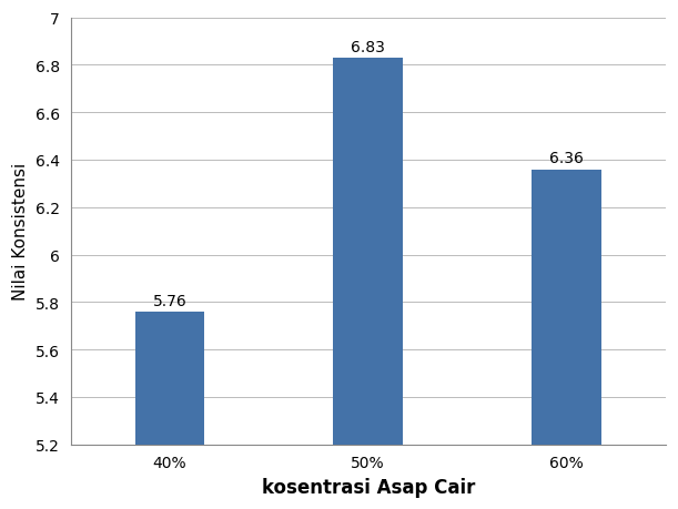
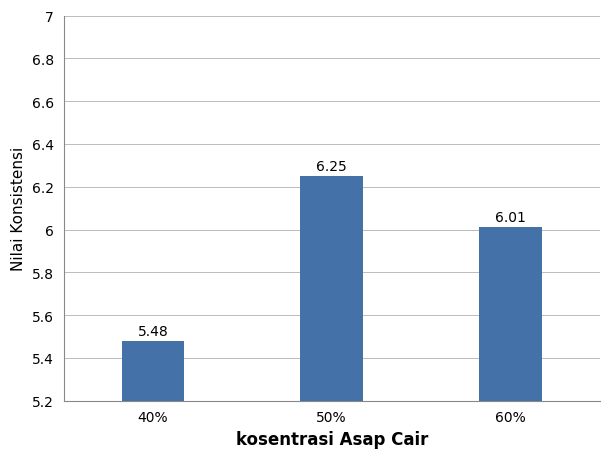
40%: 5.76 -> 5.48
50%: 6.83 -> 6.25
60%: 6.36 -> 6.01
